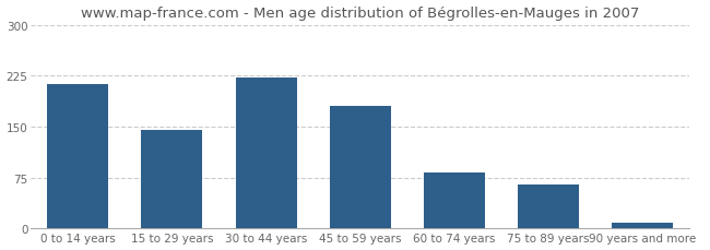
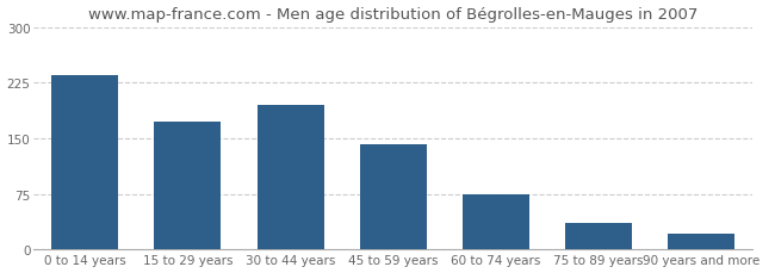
0 to 14 years: 213 -> 236
15 to 29 years: 145 -> 172
30 to 44 years: 222 -> 196
45 to 59 years: 180 -> 142
60 to 74 years: 83 -> 74
75 to 89 years: 65 -> 36
90 years and more: 8 -> 22
